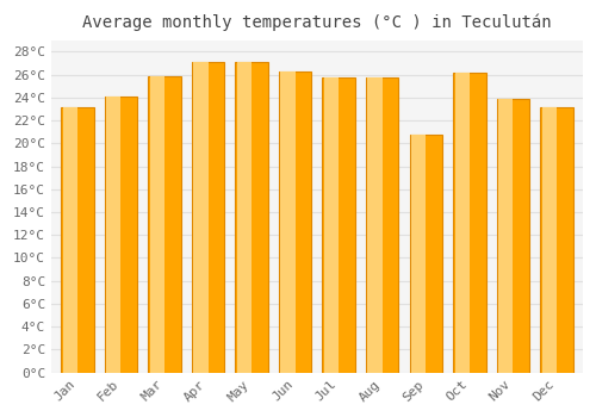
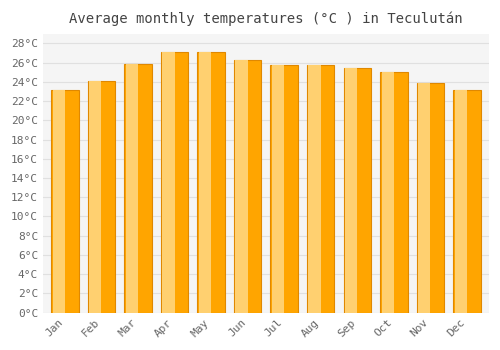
Sep: 20.8°C -> 25.4°C
Oct: 26.2°C -> 25.0°C
